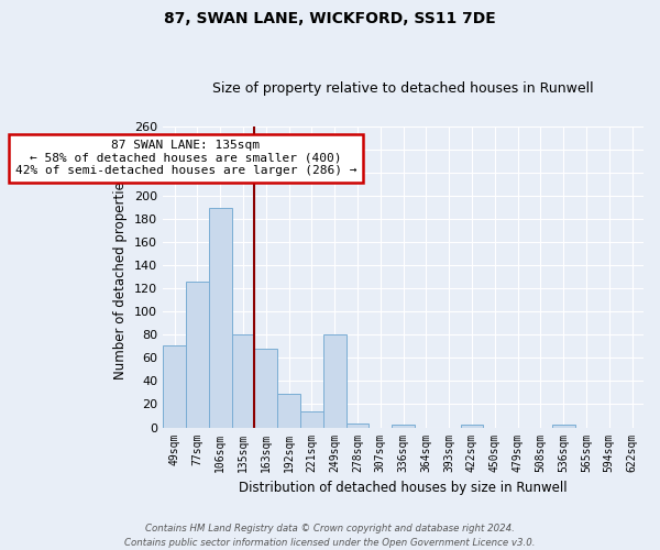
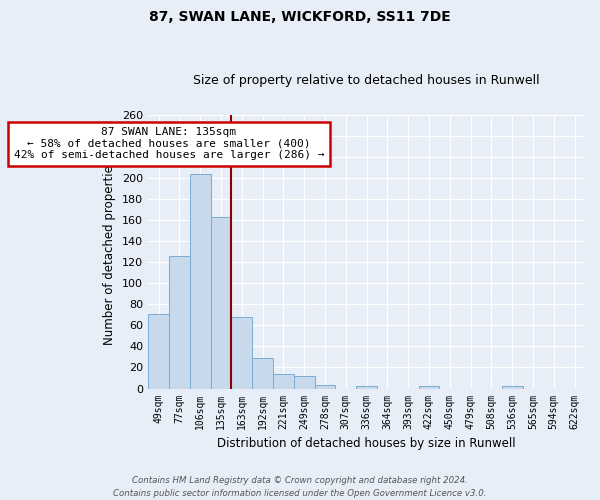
106sqm: 189 -> 204
135sqm: 80 -> 163
249sqm: 80 -> 12
